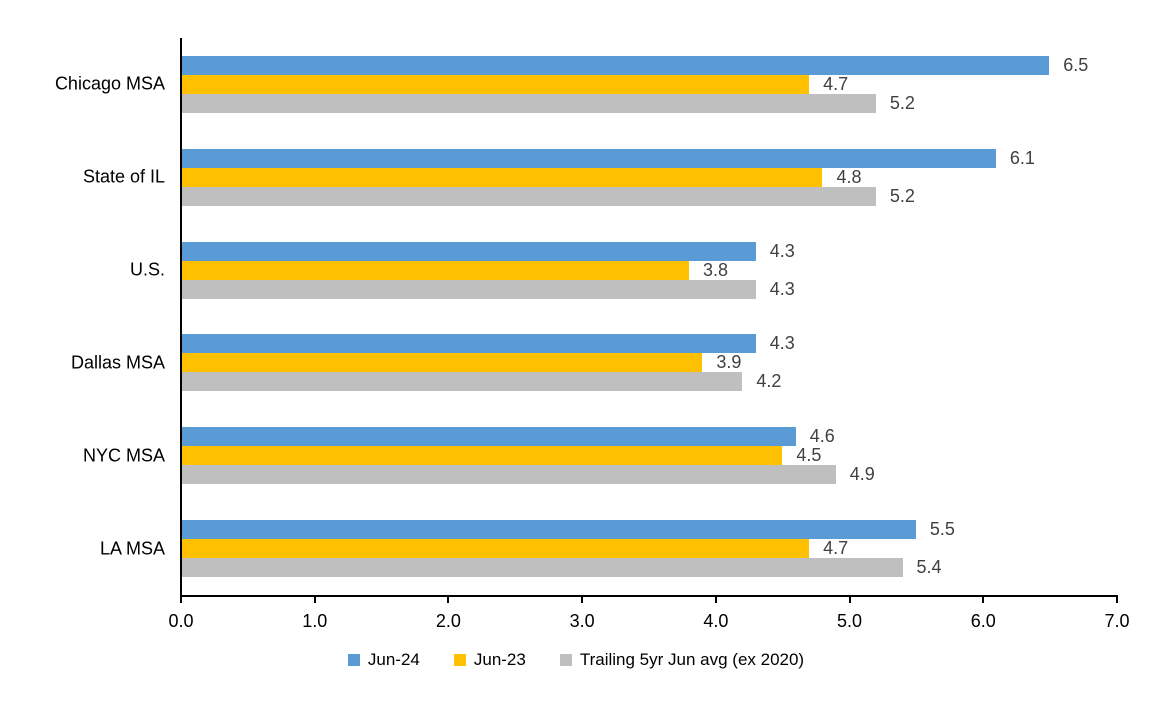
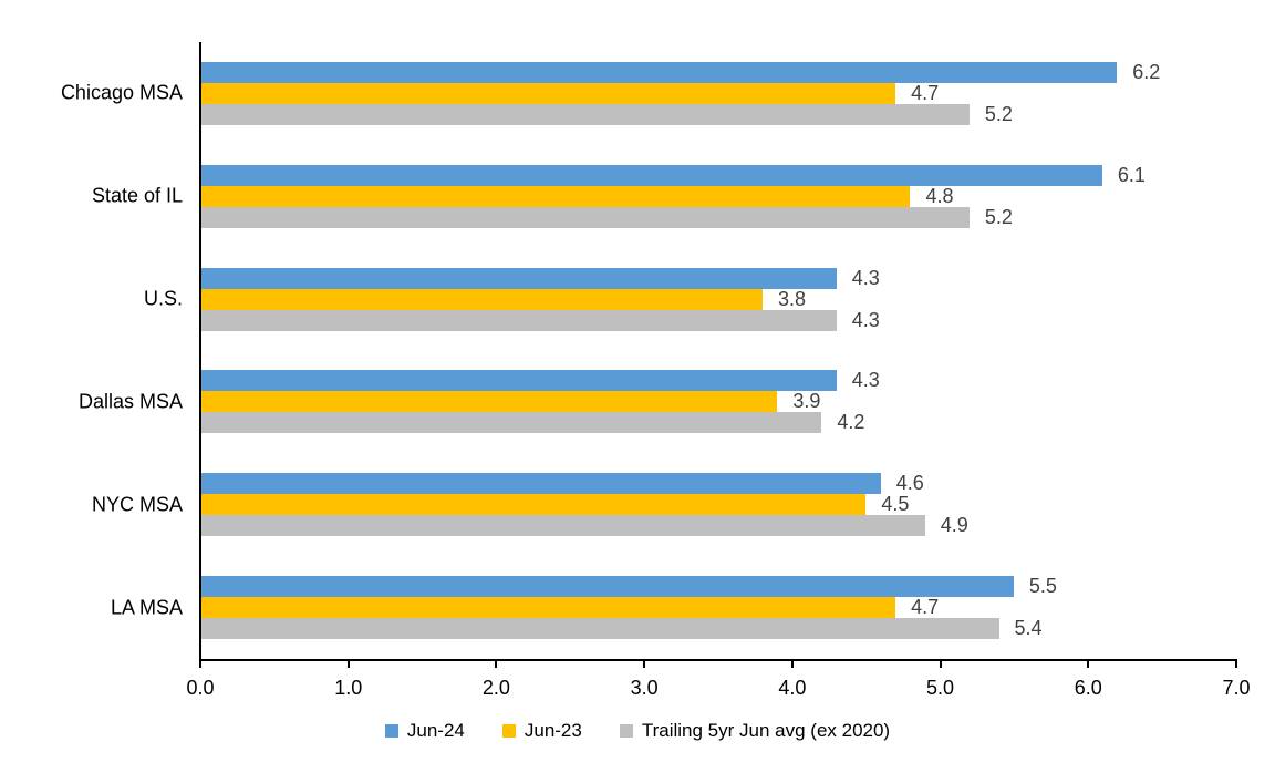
Jun-24/Chicago MSA: 6.5 -> 6.2
